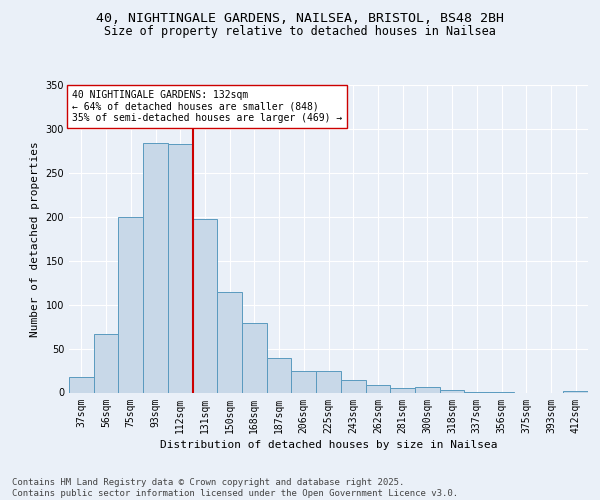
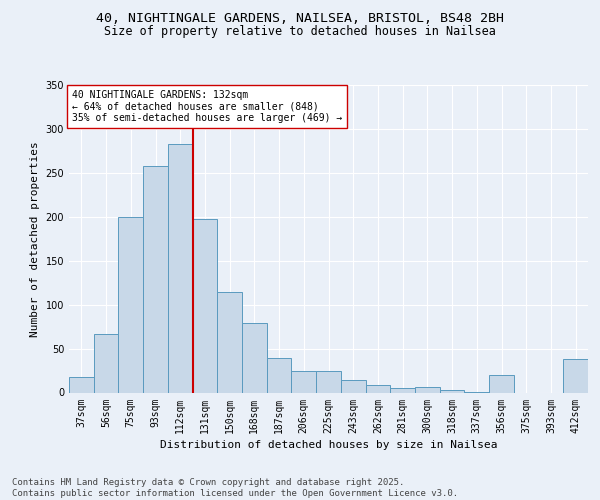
93sqm: 284 -> 258
356sqm: 1 -> 20
412sqm: 2 -> 38
